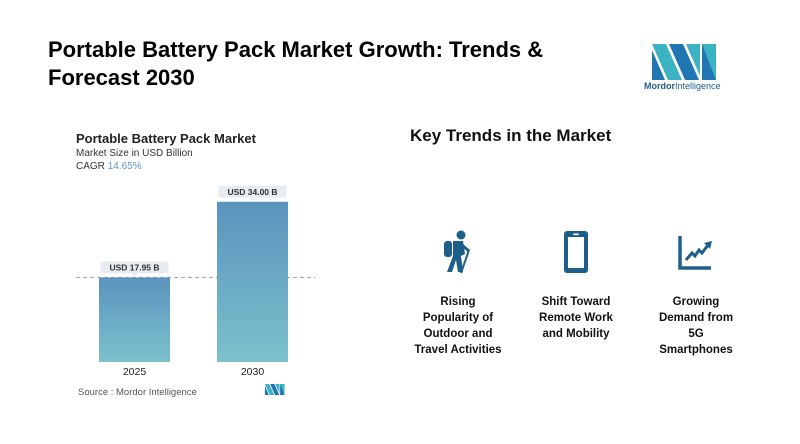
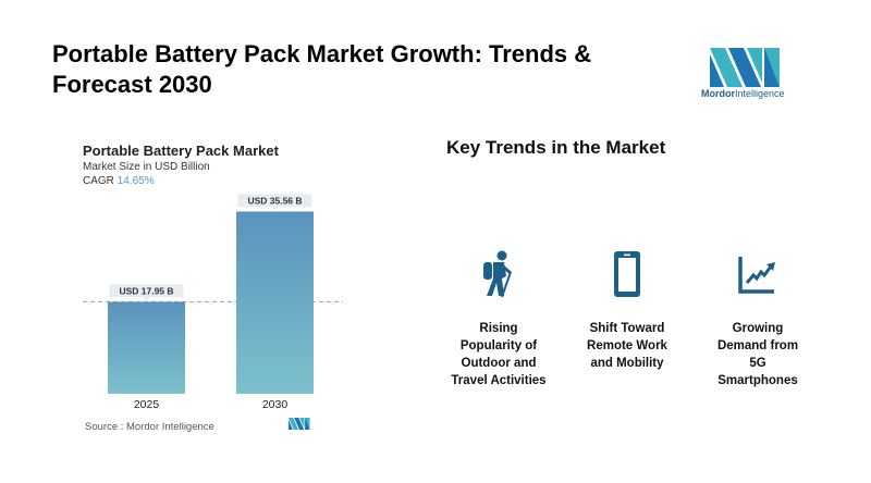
2030: 34.00 -> 35.56
